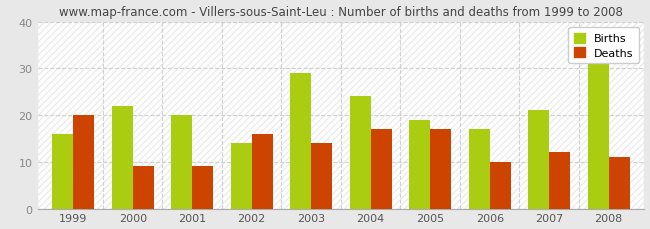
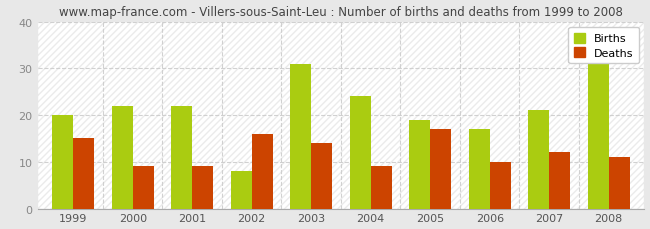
Births/1999: 16 -> 20
Deaths/1999: 20 -> 15
Births/2001: 20 -> 22
Births/2002: 14 -> 8
Births/2003: 29 -> 31
Deaths/2004: 17 -> 9
